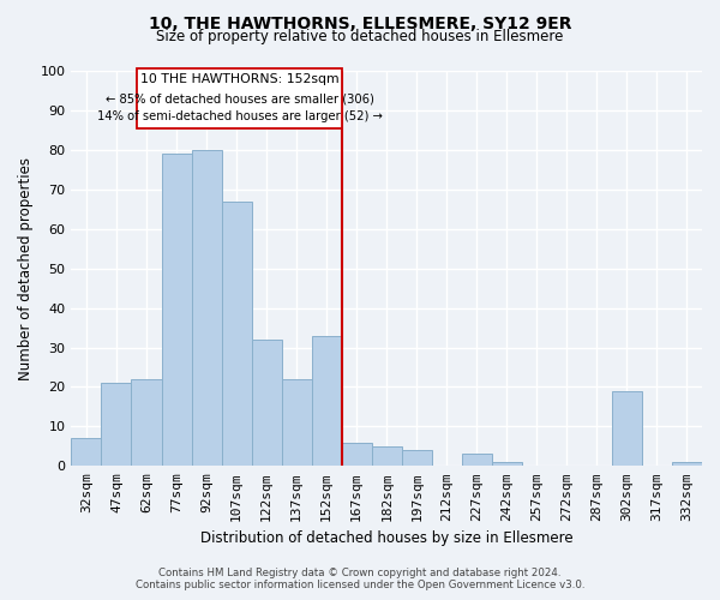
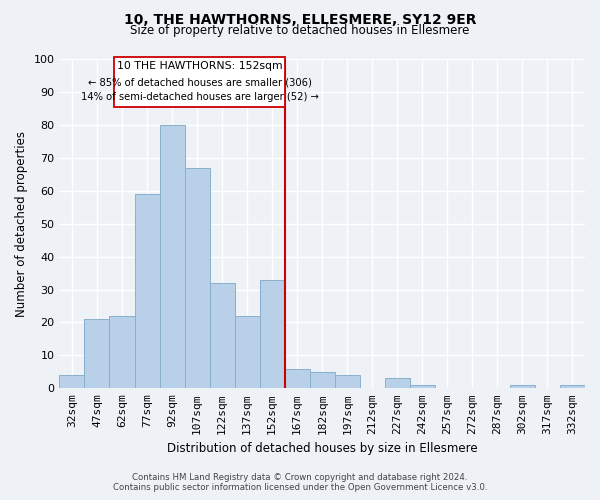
32sqm: 7 -> 4
77sqm: 79 -> 59
302sqm: 19 -> 1
